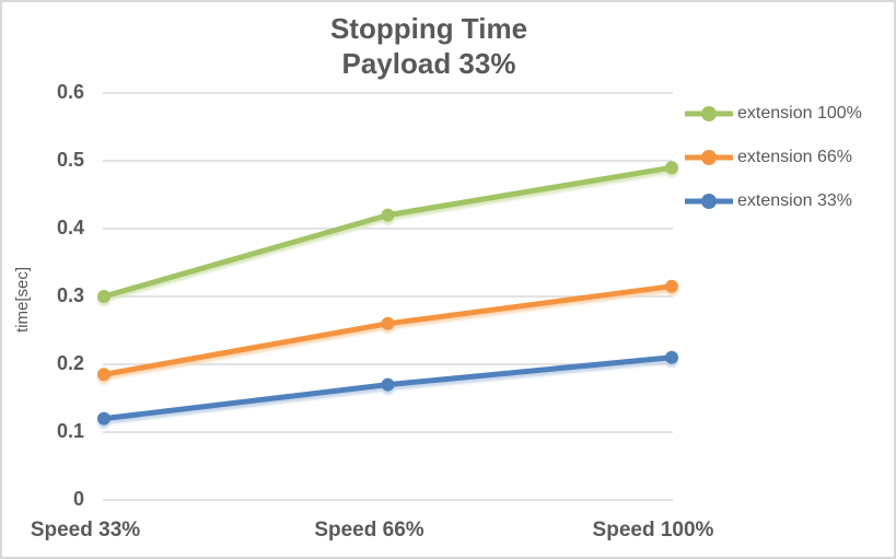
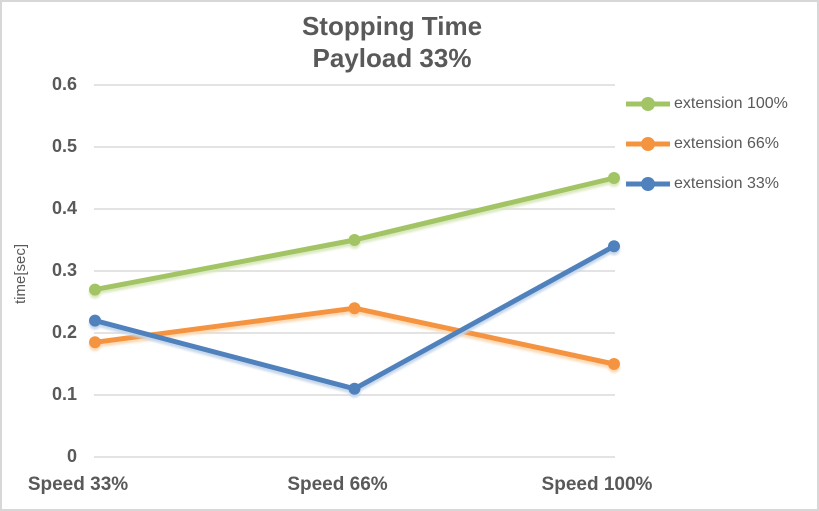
extension 100%/Speed 33%: 0.30 -> 0.27
extension 33%/Speed 33%: 0.12 -> 0.22
extension 100%/Speed 66%: 0.42 -> 0.35
extension 66%/Speed 66%: 0.26 -> 0.24
extension 33%/Speed 66%: 0.17 -> 0.11
extension 100%/Speed 100%: 0.49 -> 0.45
extension 66%/Speed 100%: 0.32 -> 0.15
extension 33%/Speed 100%: 0.21 -> 0.34
